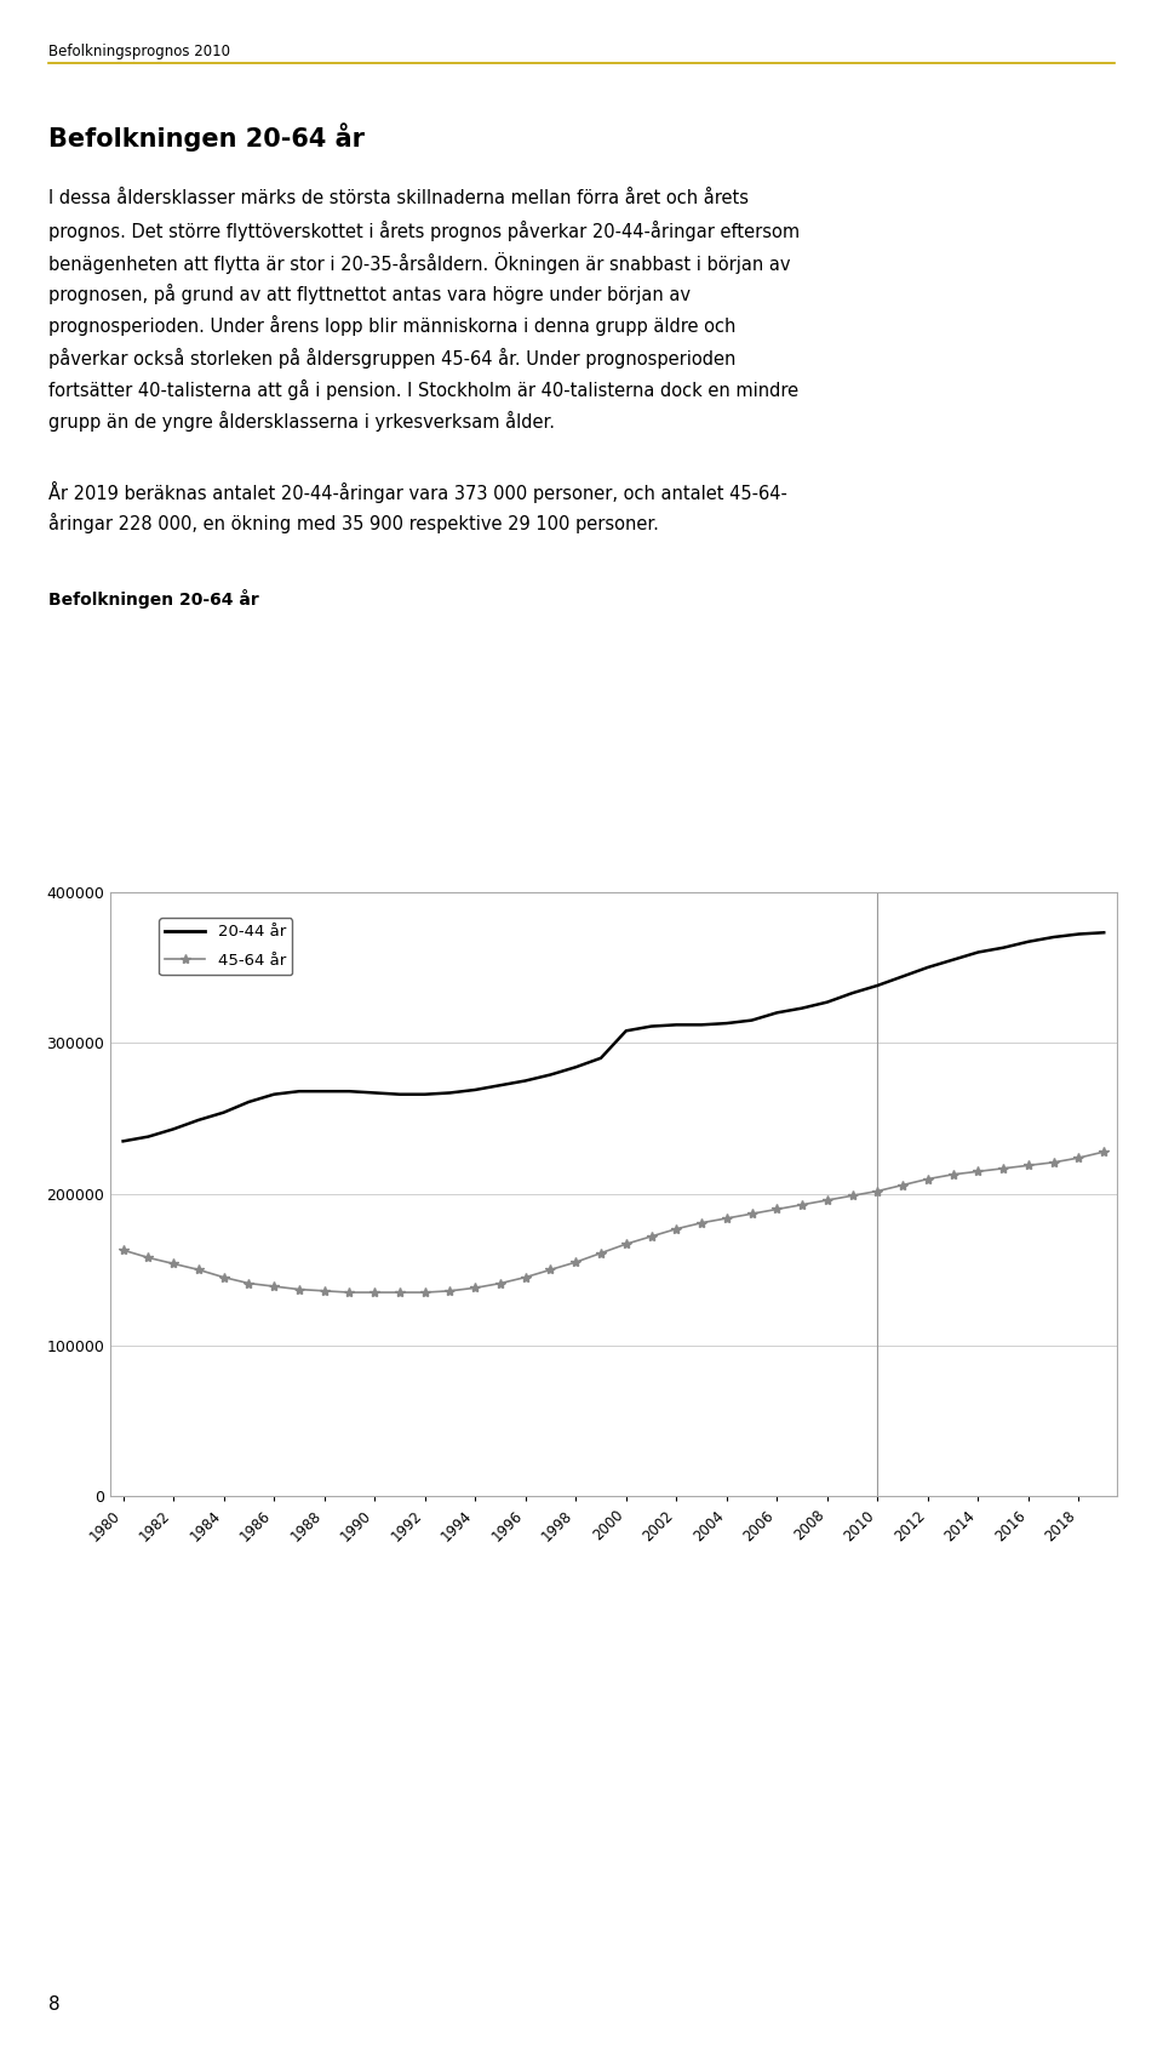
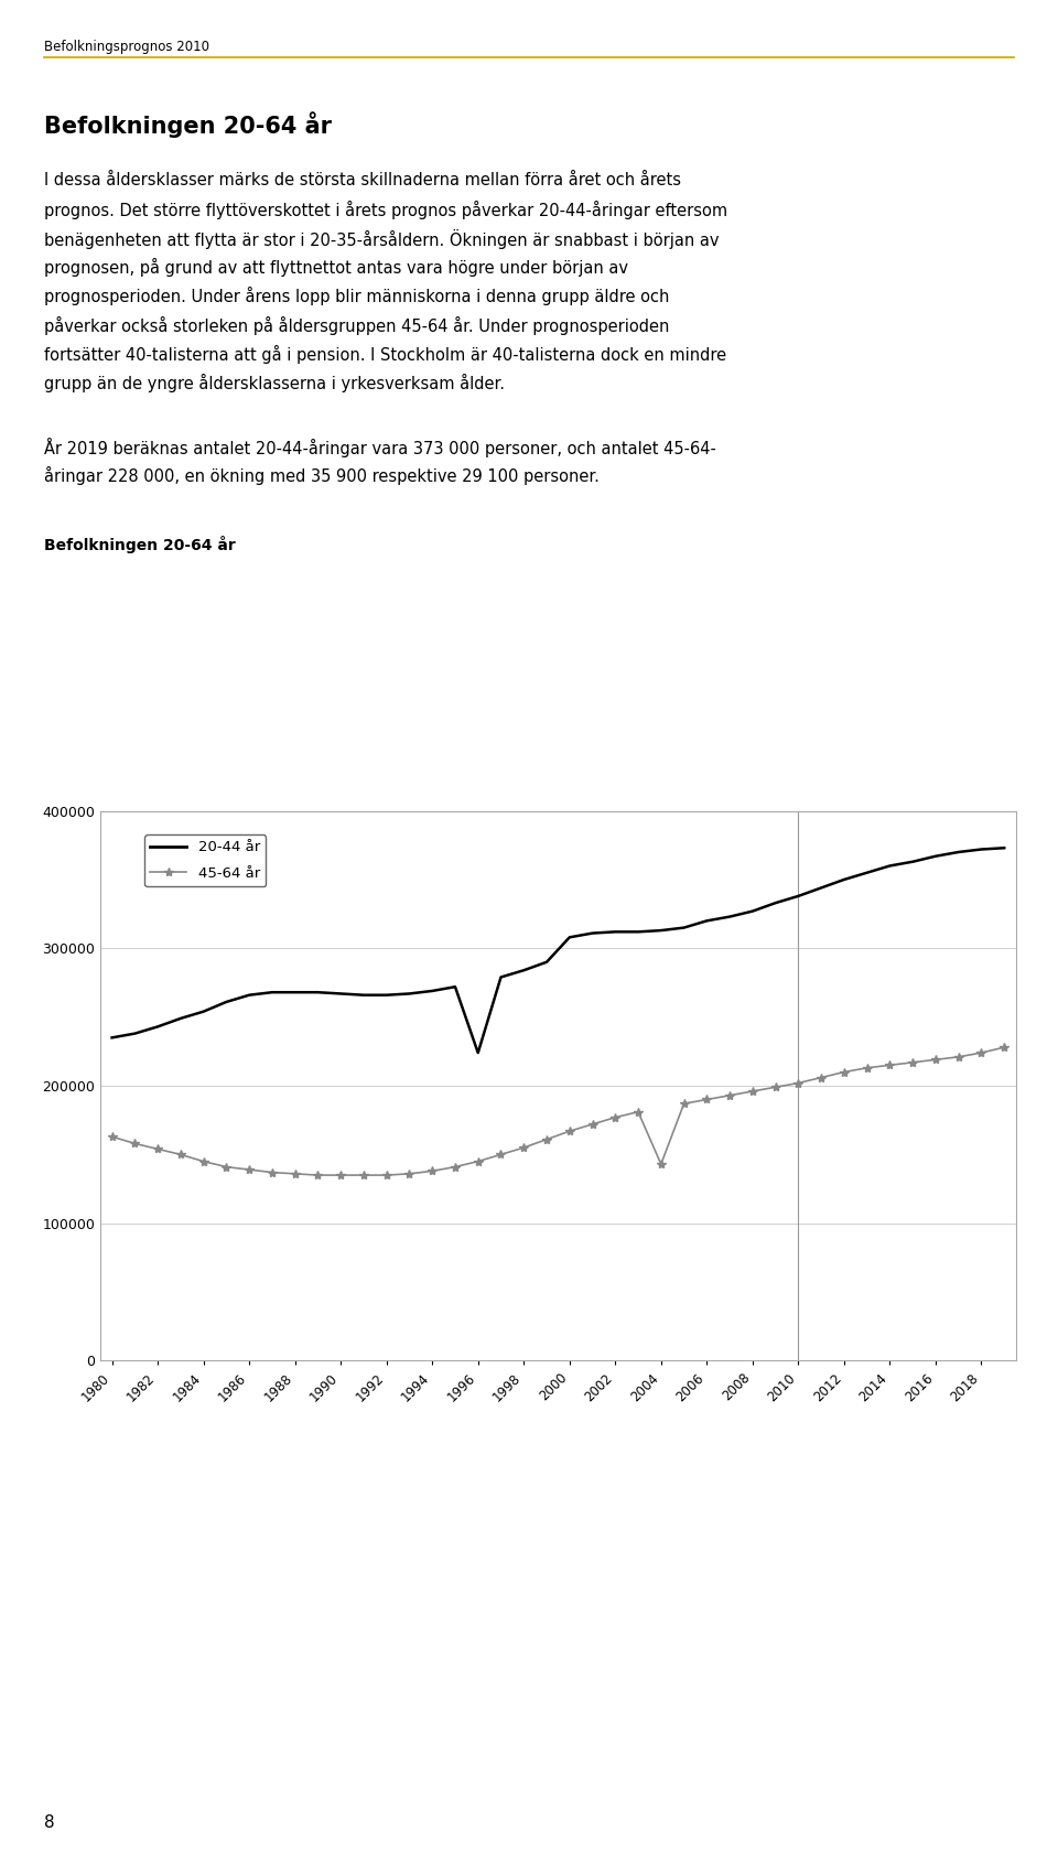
20-44 år/1996: 275000 -> 224000
45-64 år/2004: 184000 -> 143000
